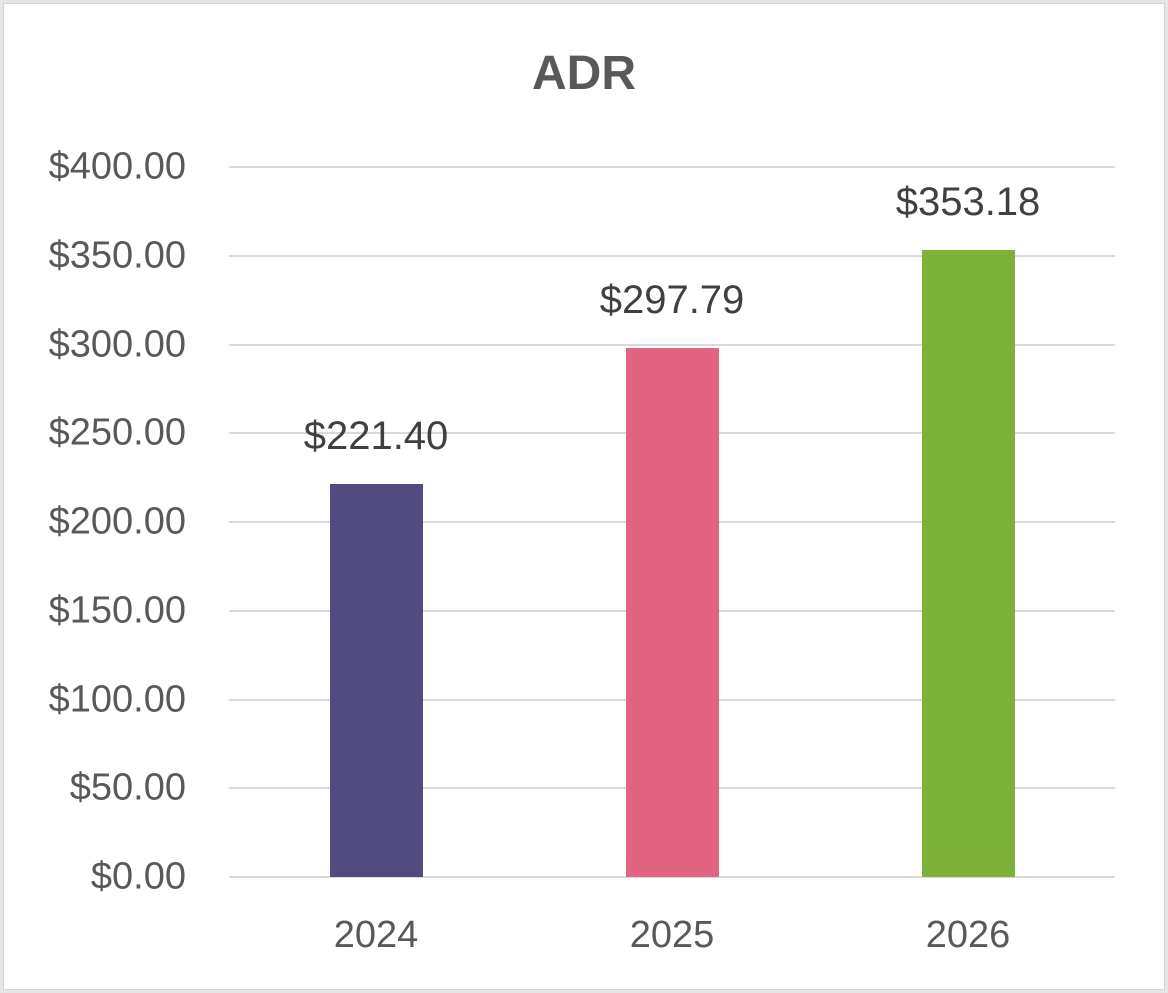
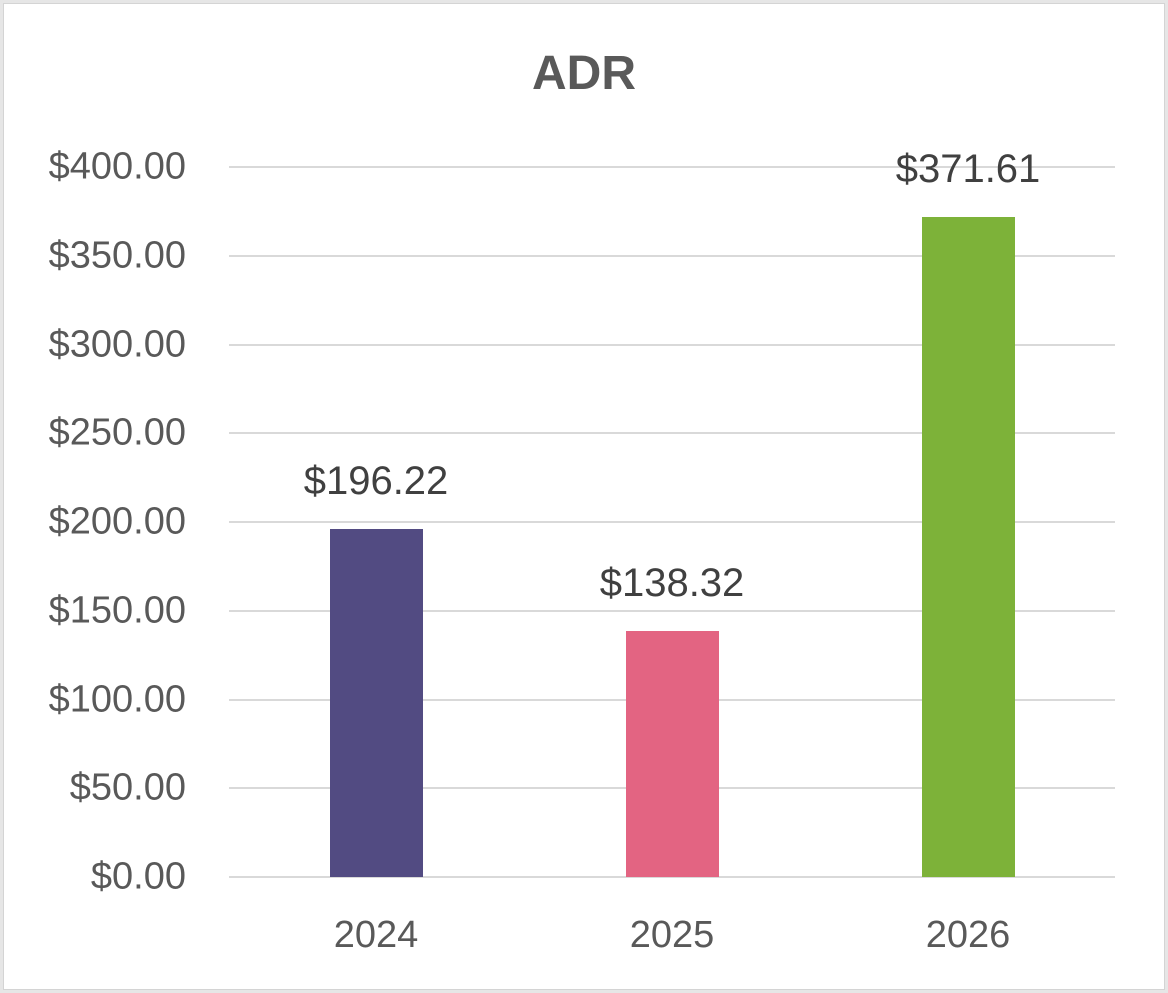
2024: $221.40 -> $196.22
2025: $297.79 -> $138.32
2026: $353.18 -> $371.61
